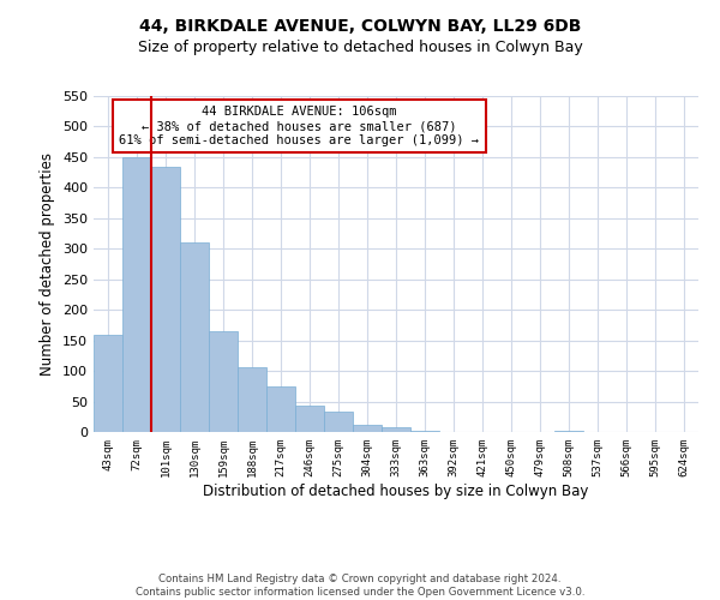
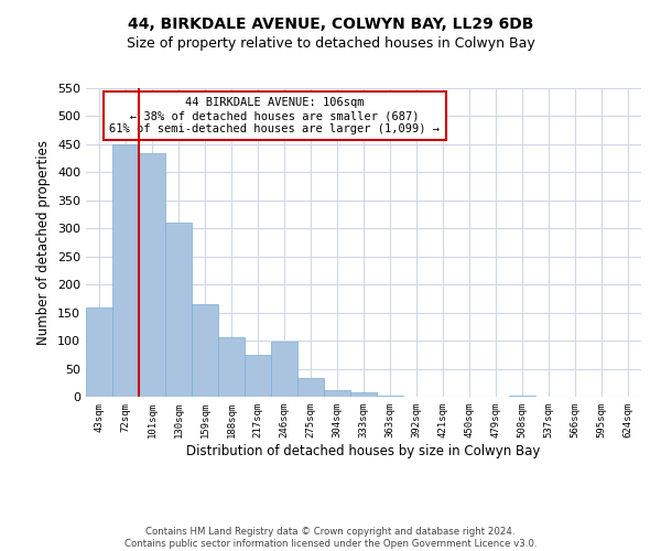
246sqm: 43 -> 98
